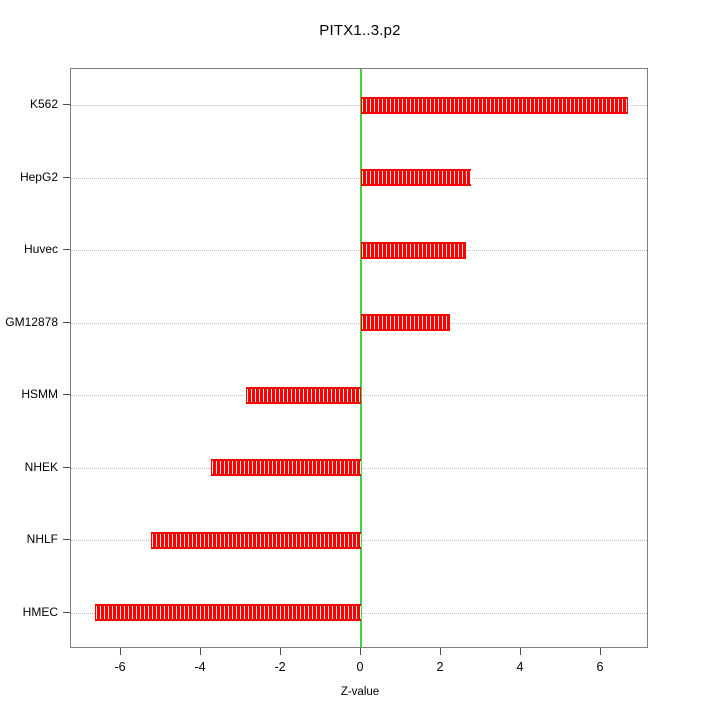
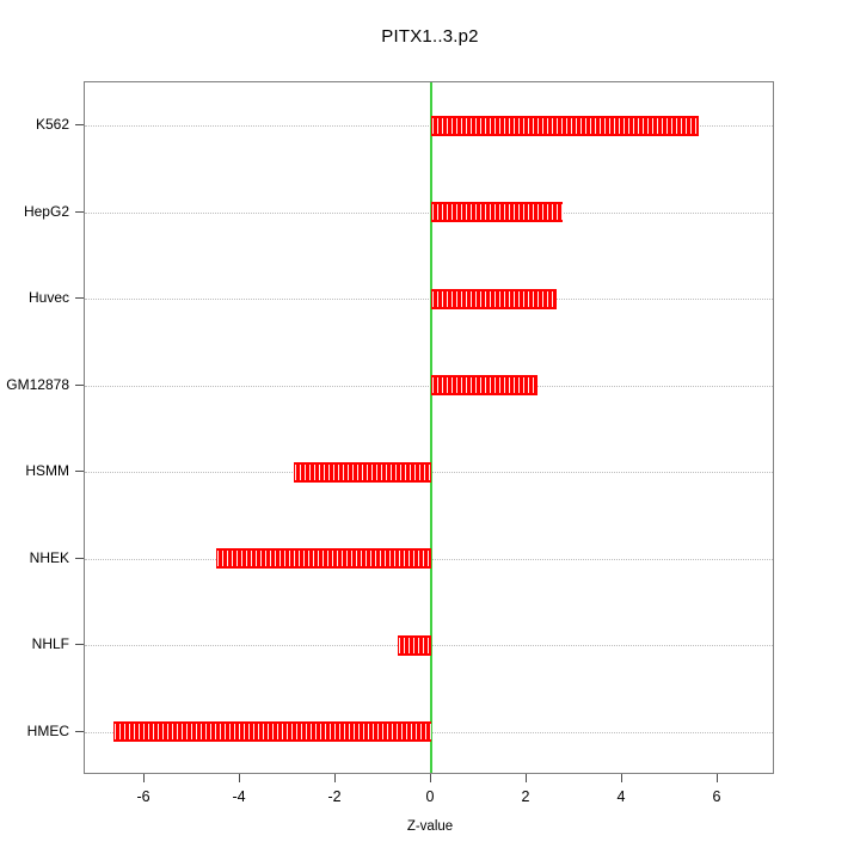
K562: 6.7 -> 5.6
NHEK: -3.8 -> -4.5
NHLF: -5.2 -> -0.7
